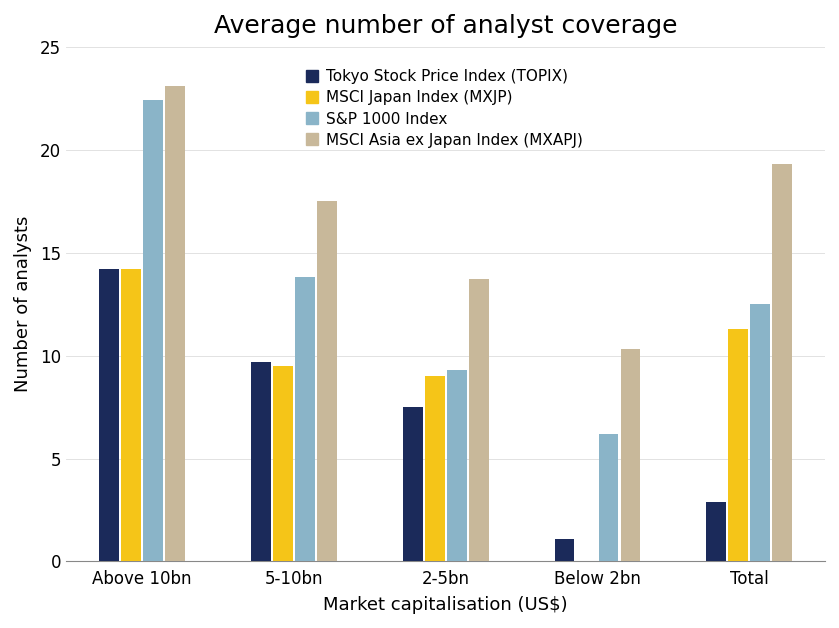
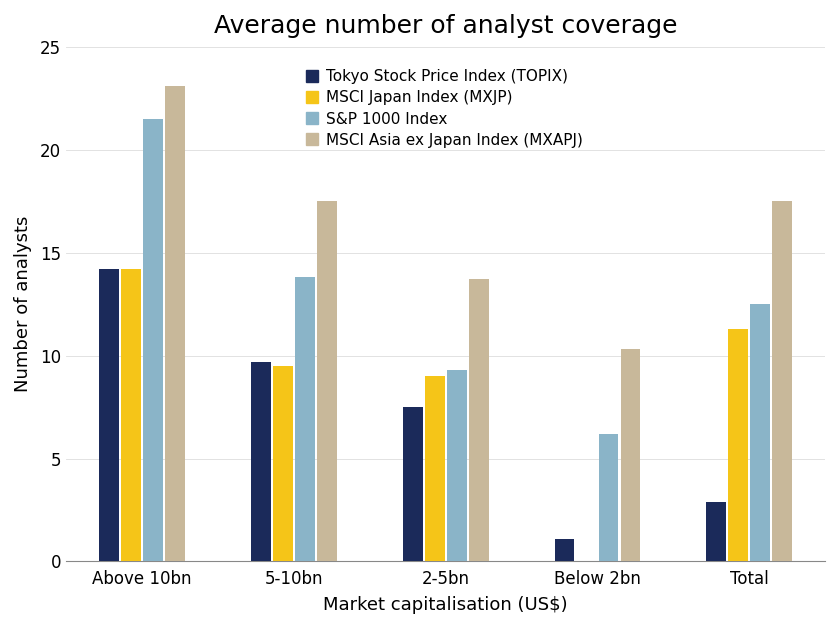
S&P 1000 Index/Above 10bn: 22.4 -> 21.5
MSCI Asia ex Japan Index (MXAPJ)/Total: 19.3 -> 17.5
